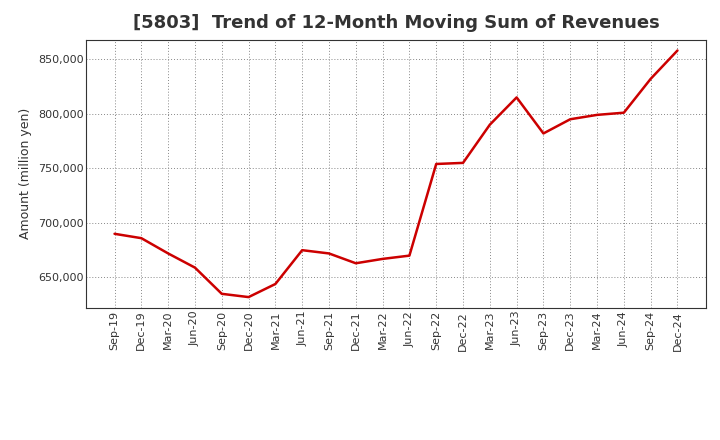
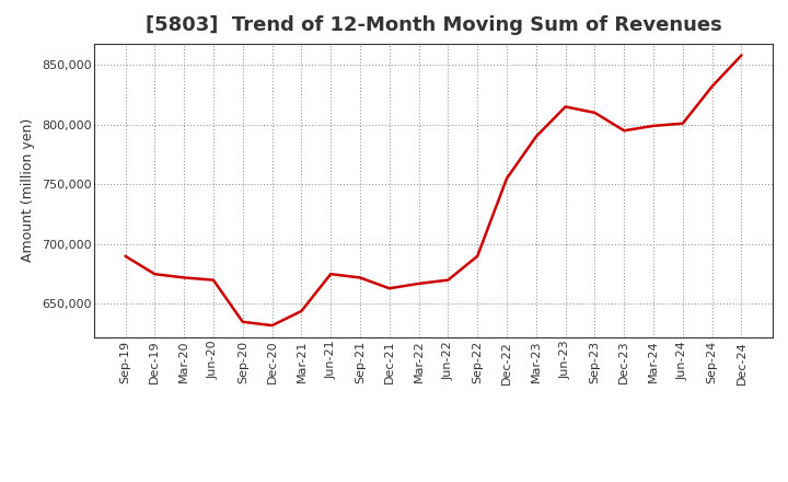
Dec-19: 686,000 -> 675,000
Jun-20: 659,000 -> 670,000
Sep-22: 754,000 -> 690,000
Sep-23: 782,000 -> 810,000
